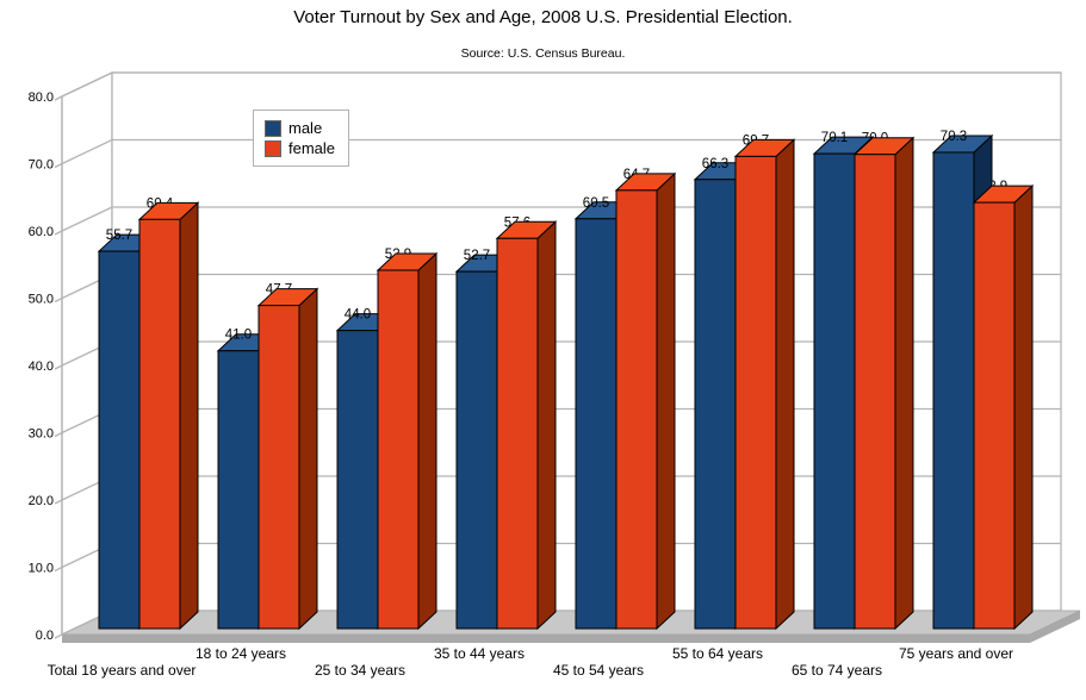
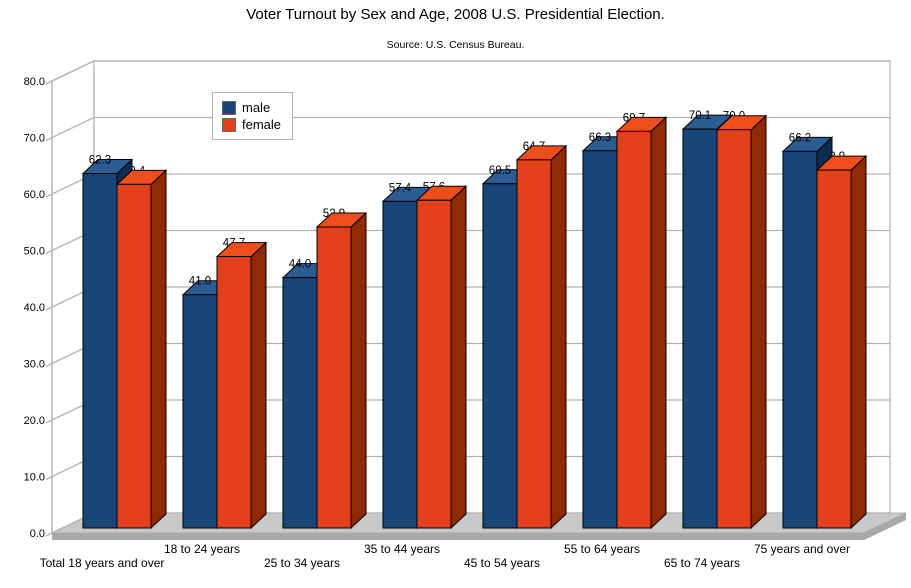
male/Total 18 years and over: 55.7 -> 62.3
male/35 to 44 years: 52.7 -> 57.4
male/75 years and over: 70.3 -> 66.2
